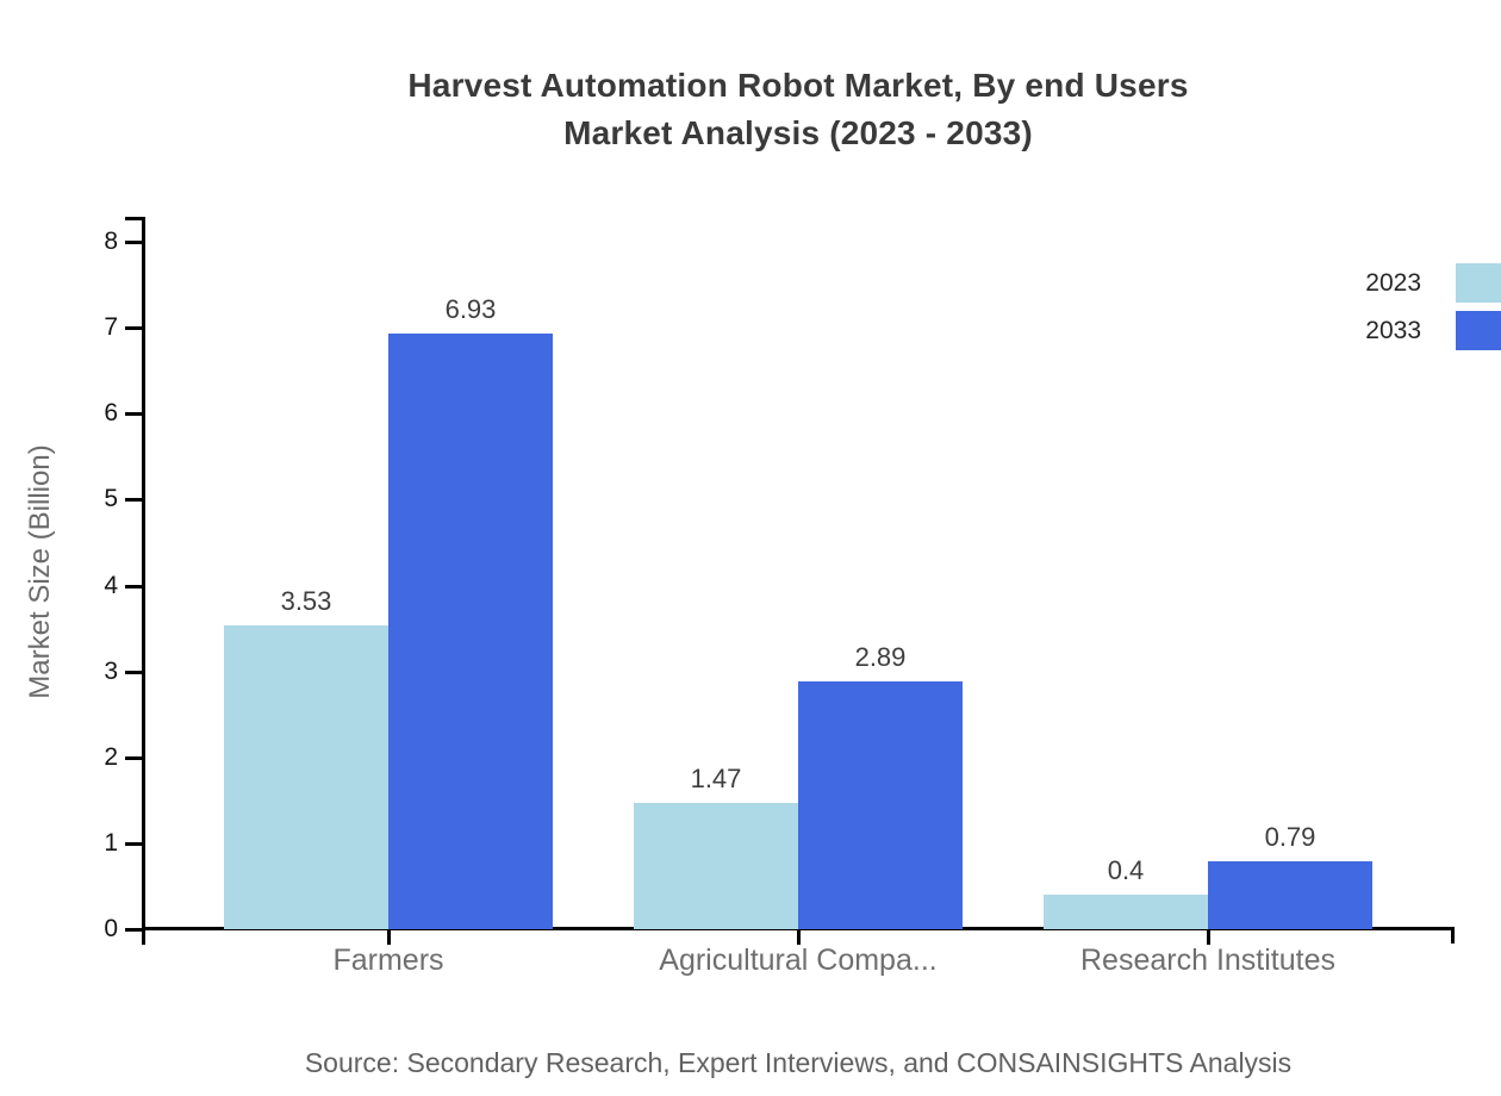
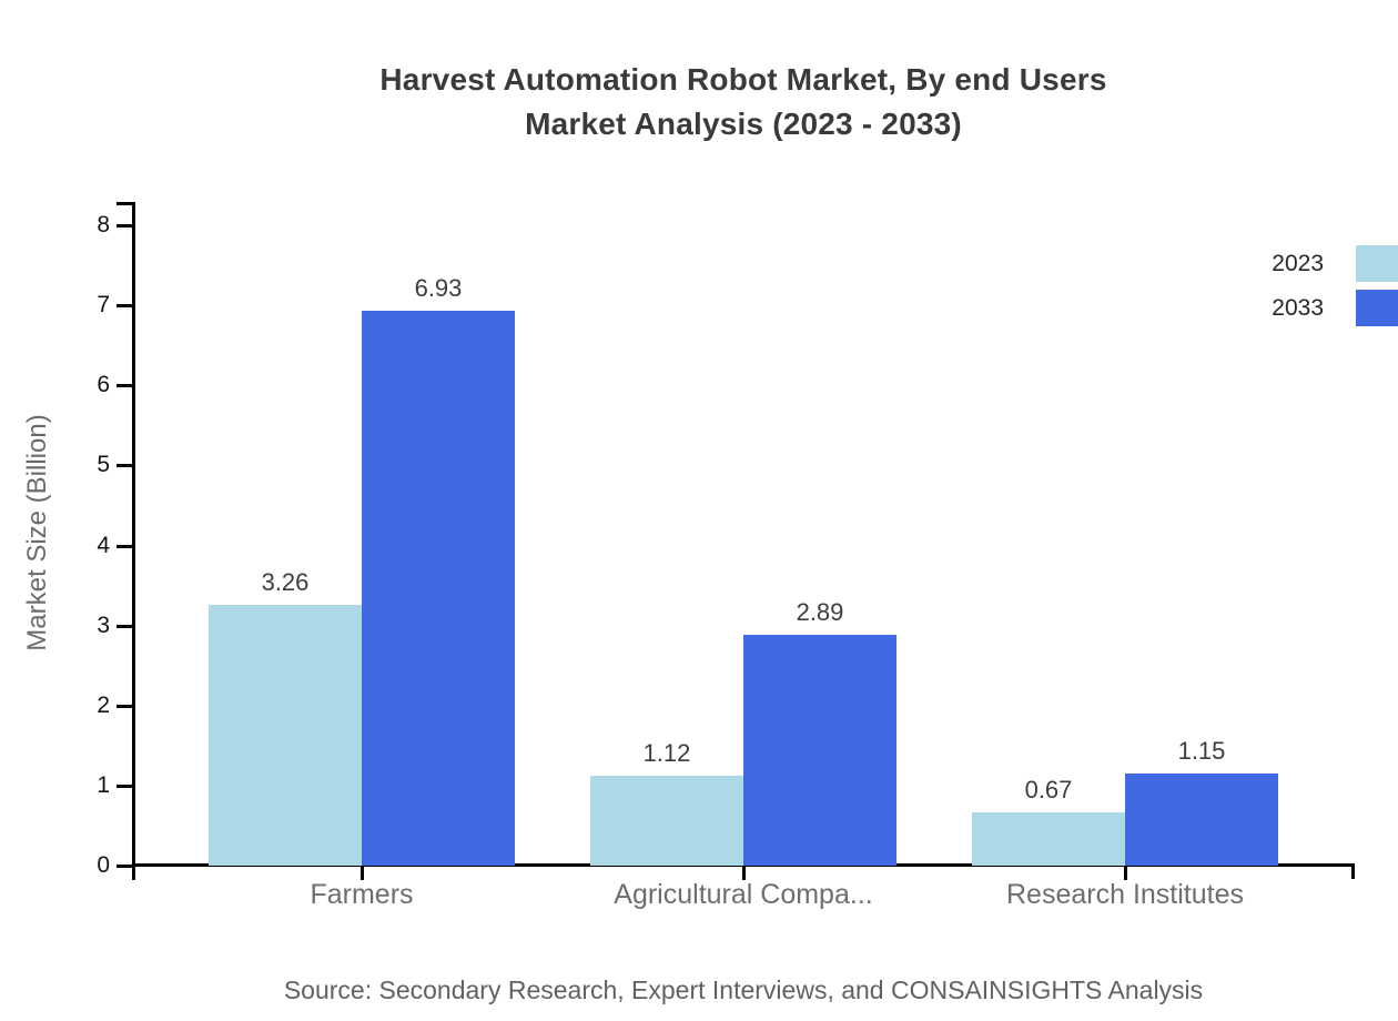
2023/Farmers: 3.53 -> 3.26
2023/Agricultural Compa...: 1.47 -> 1.12
2023/Research Institutes: 0.4 -> 0.67
2033/Research Institutes: 0.79 -> 1.15
